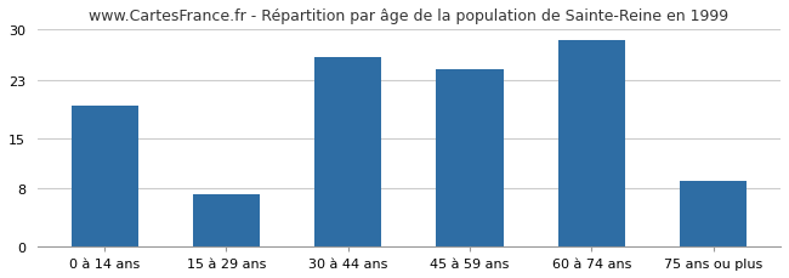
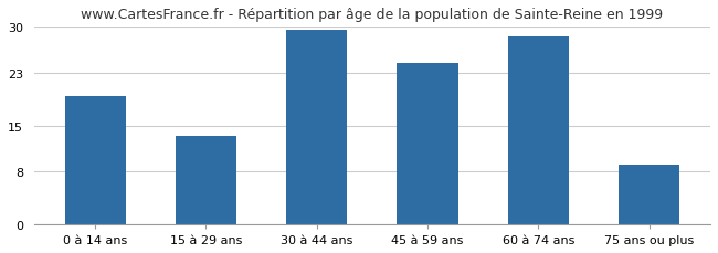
15 à 29 ans: 7.2 -> 13.5
30 à 44 ans: 26.2 -> 29.5
